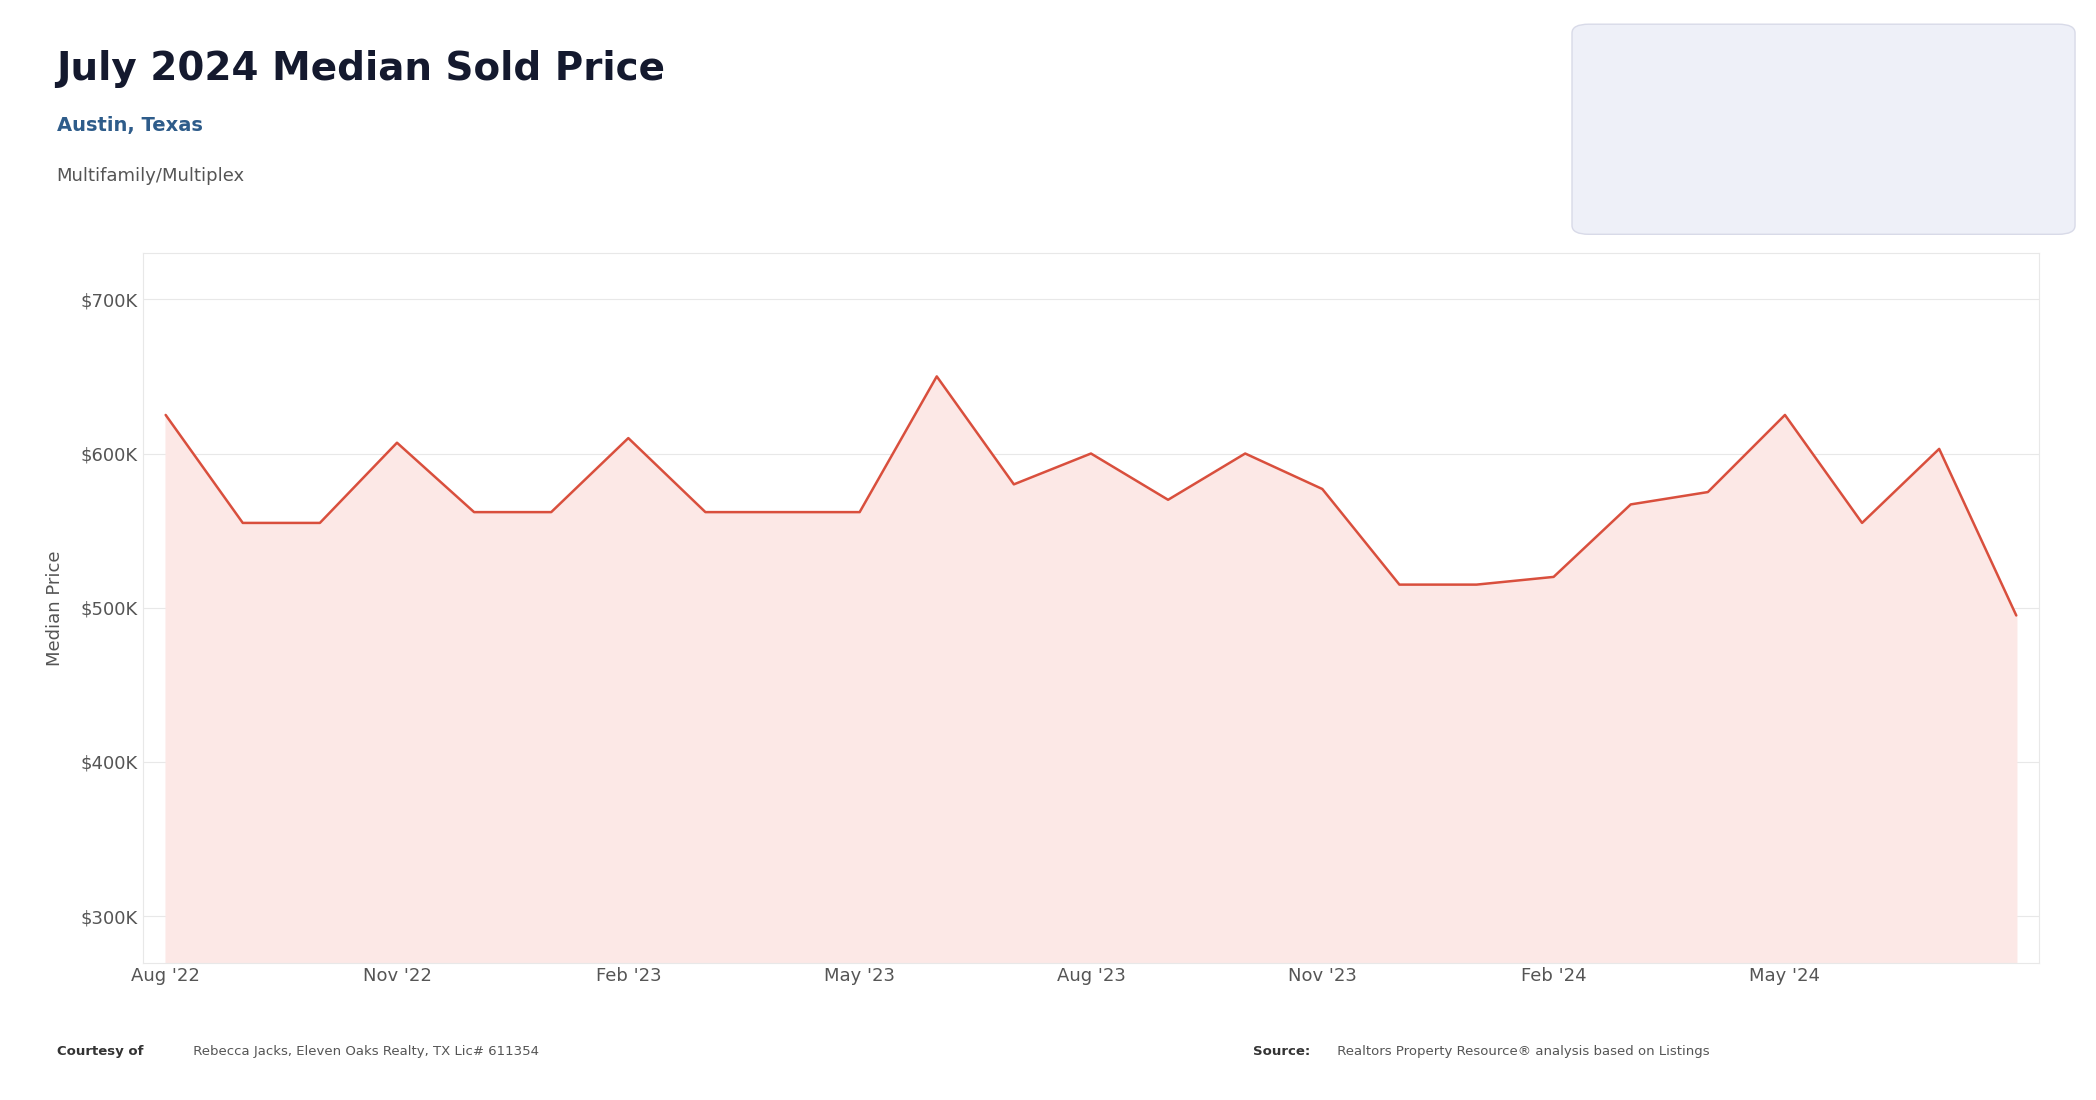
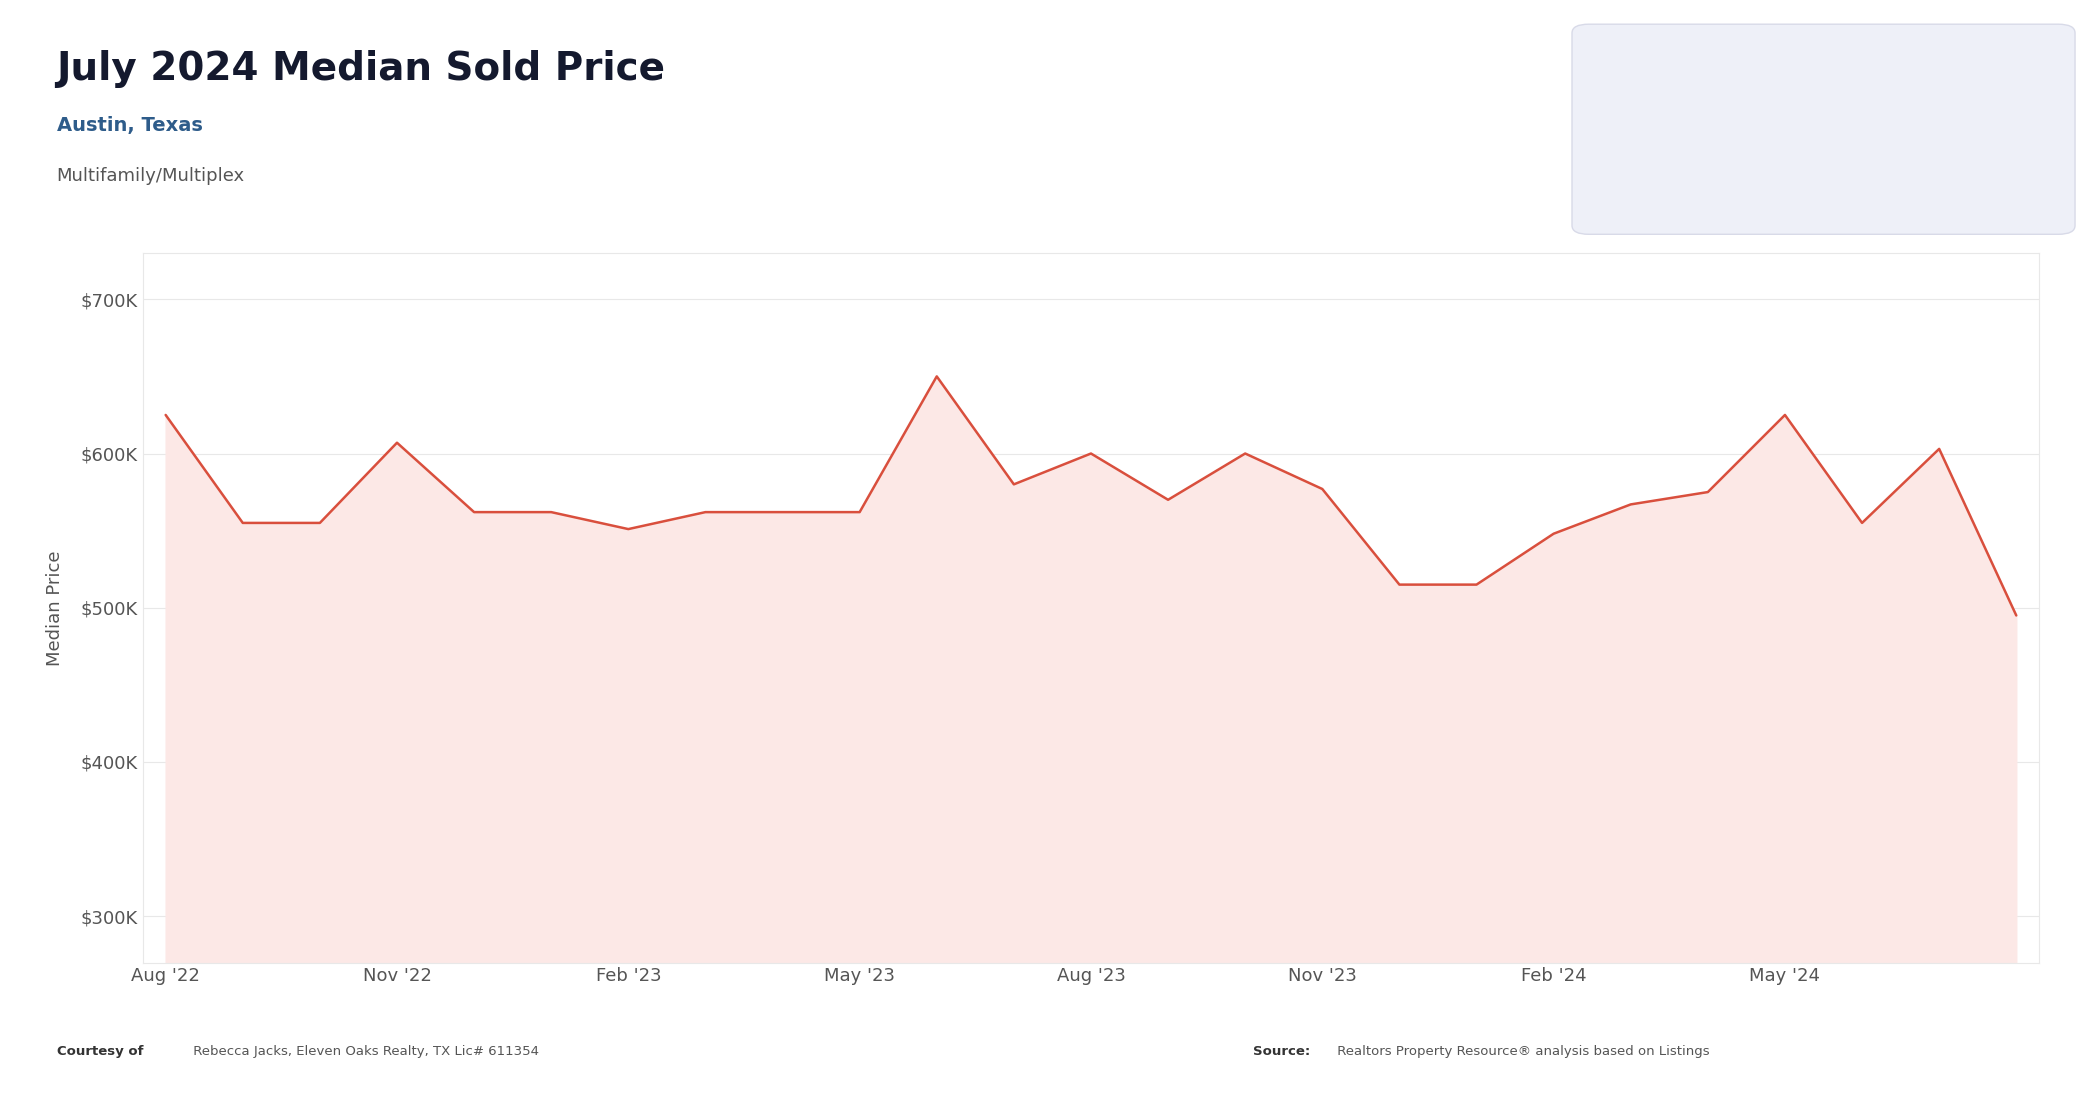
Feb '23: $610K -> $551K
Feb '24: $520K -> $548K
